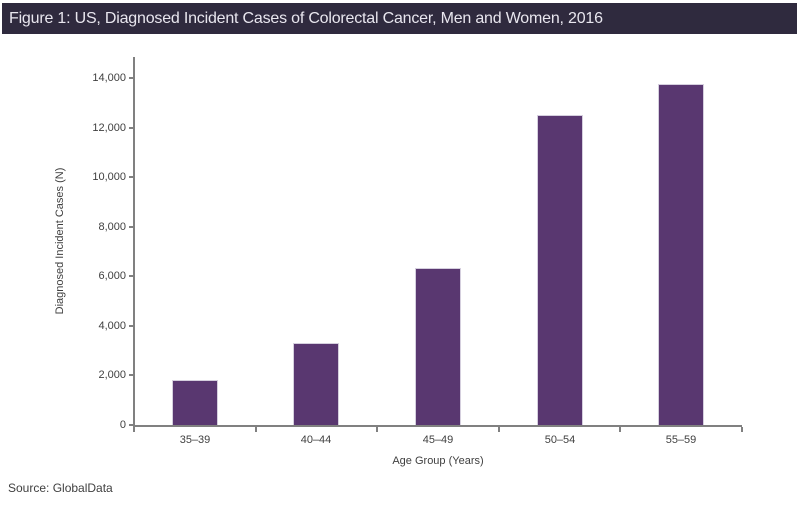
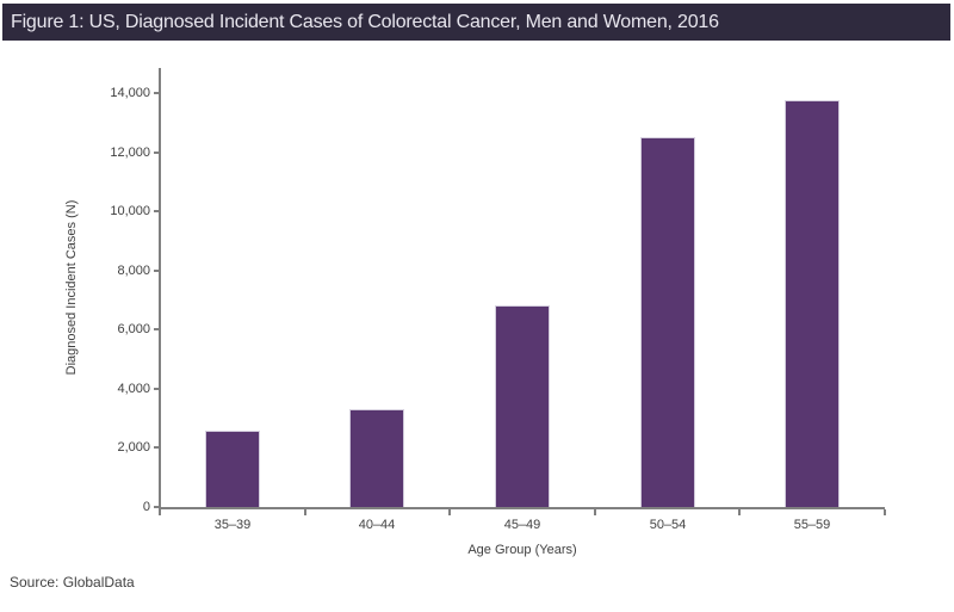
35–39: 1800 -> 2600
45–49: 6400 -> 6800
